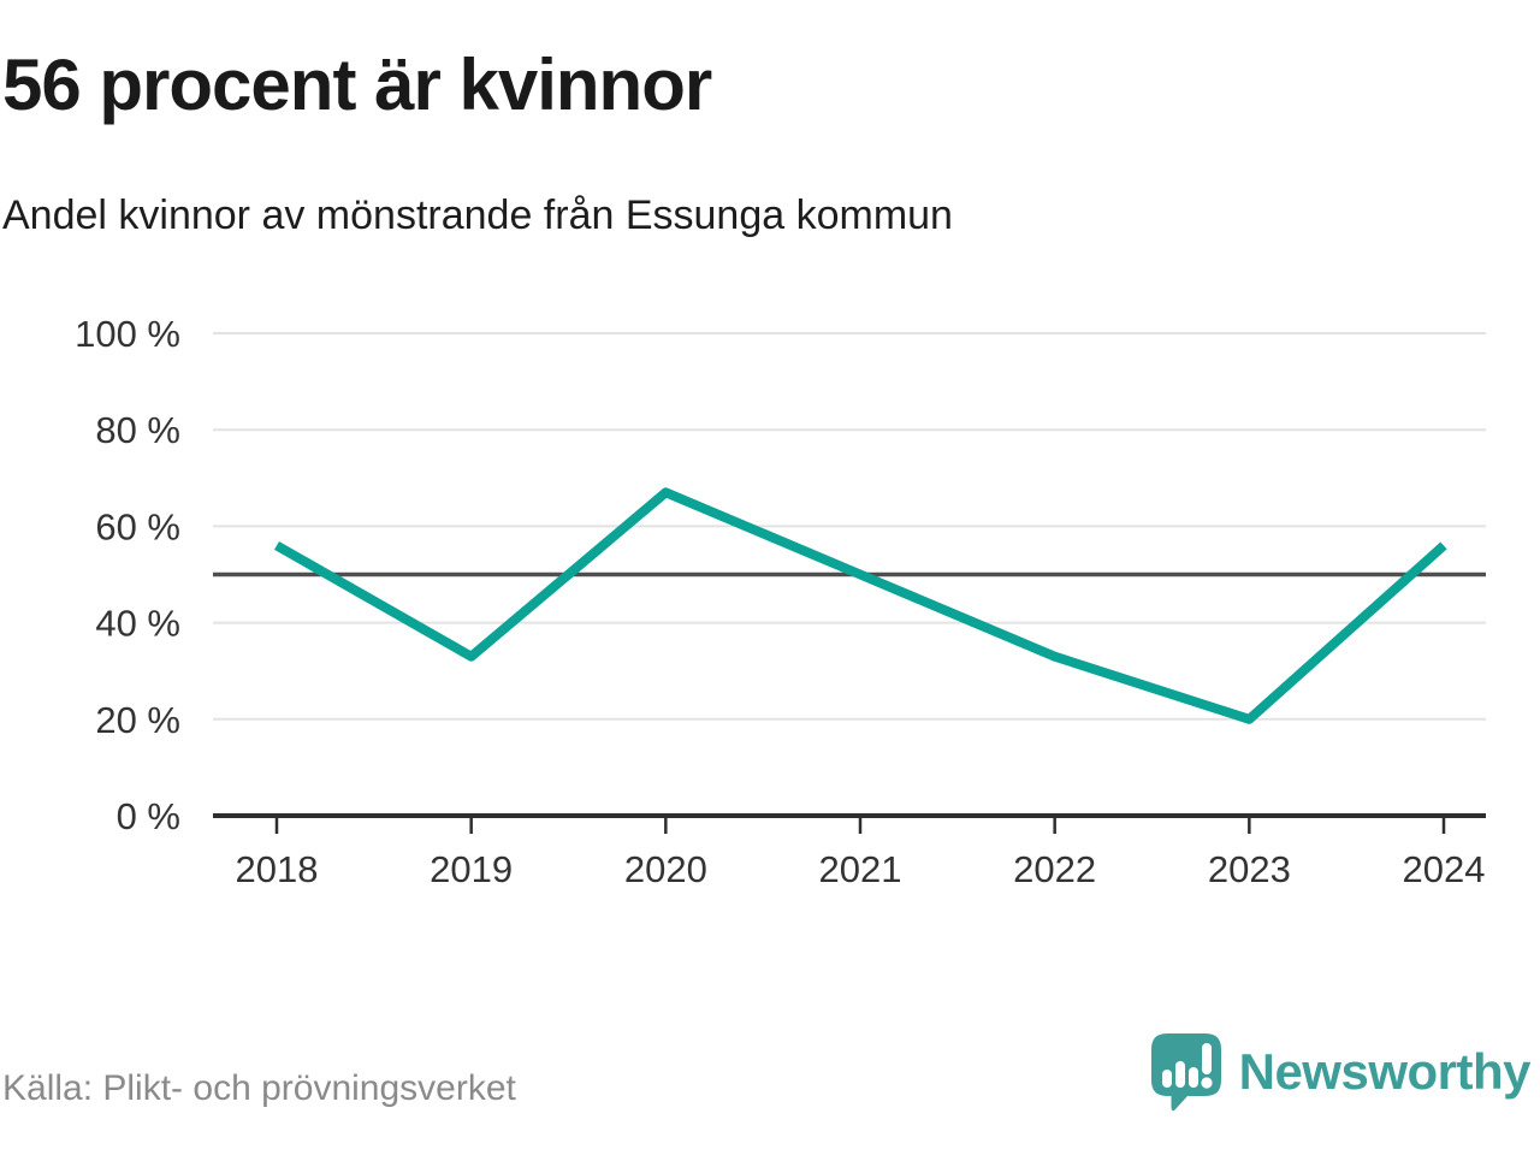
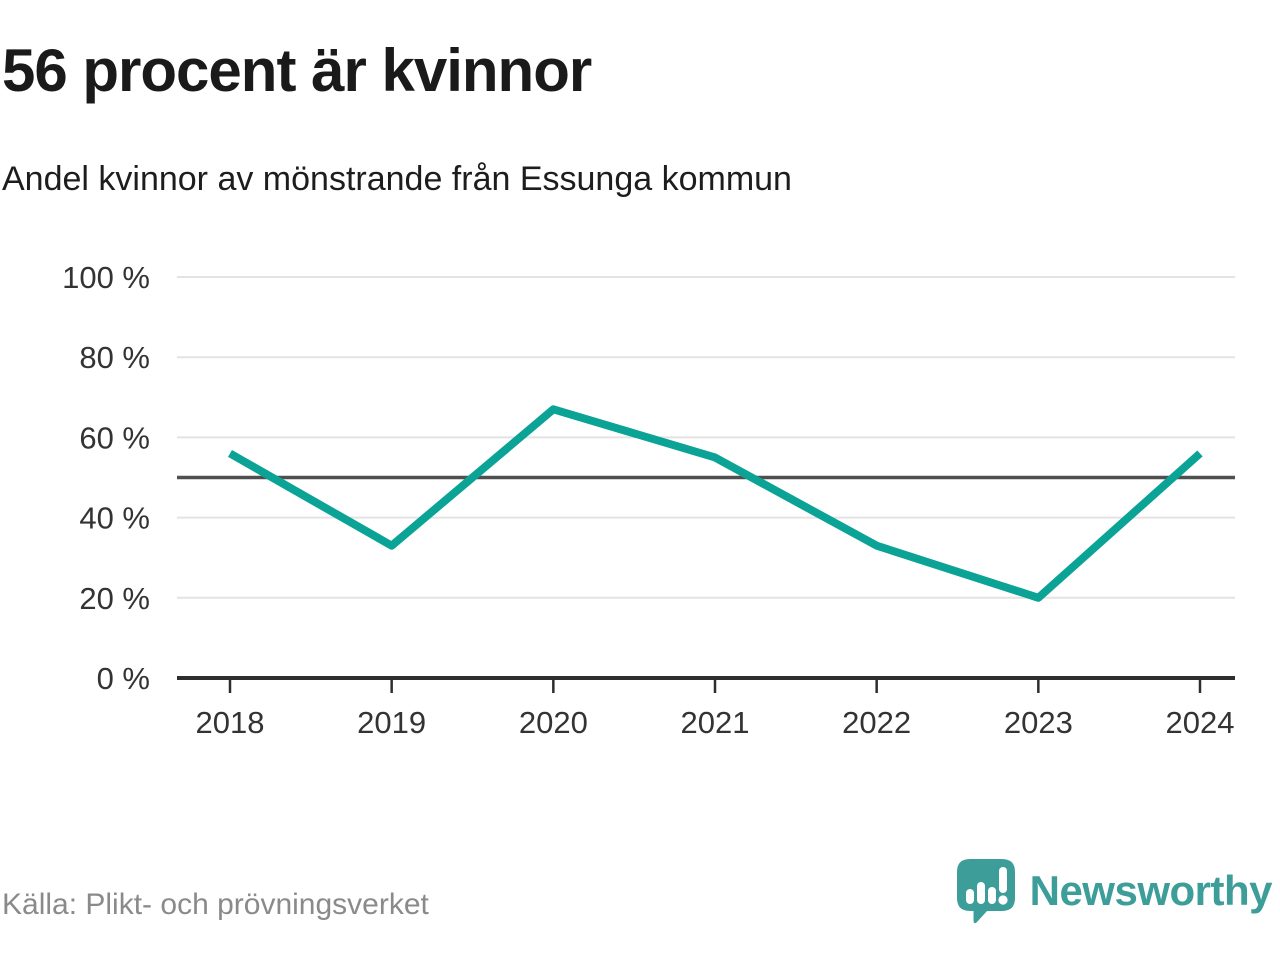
2021: 50% -> 55%
